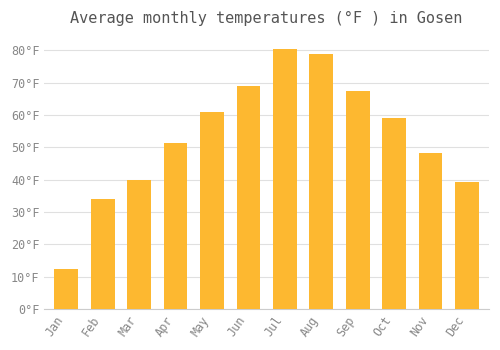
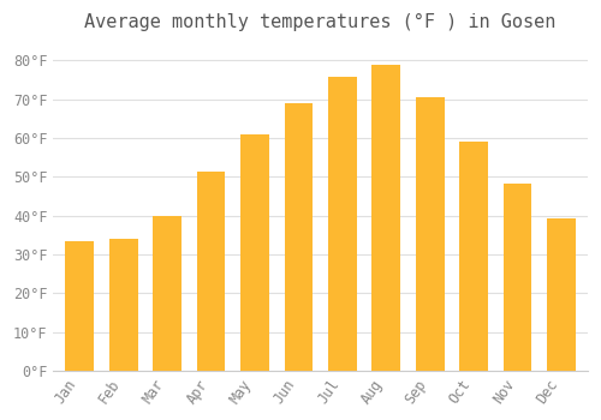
Jan: 12.5°F -> 33.3°F
Jul: 80.5°F -> 75.7°F
Sep: 67.5°F -> 70.5°F
